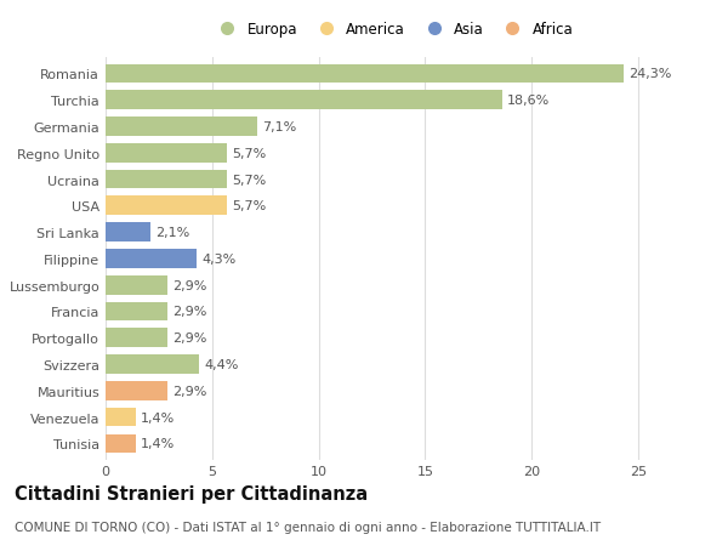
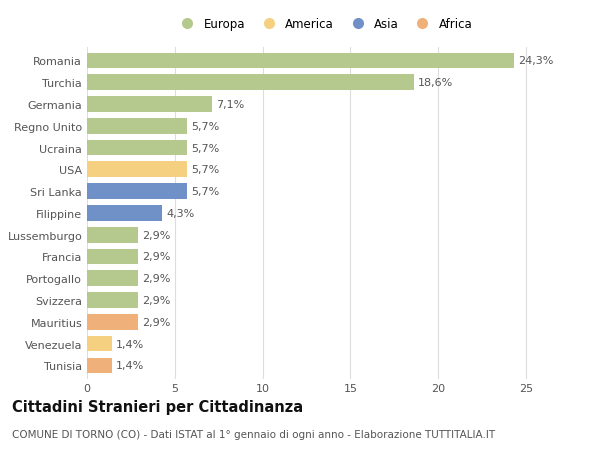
Sri Lanka: 2,1% -> 5,7%
Svizzera: 4,4% -> 2,9%
